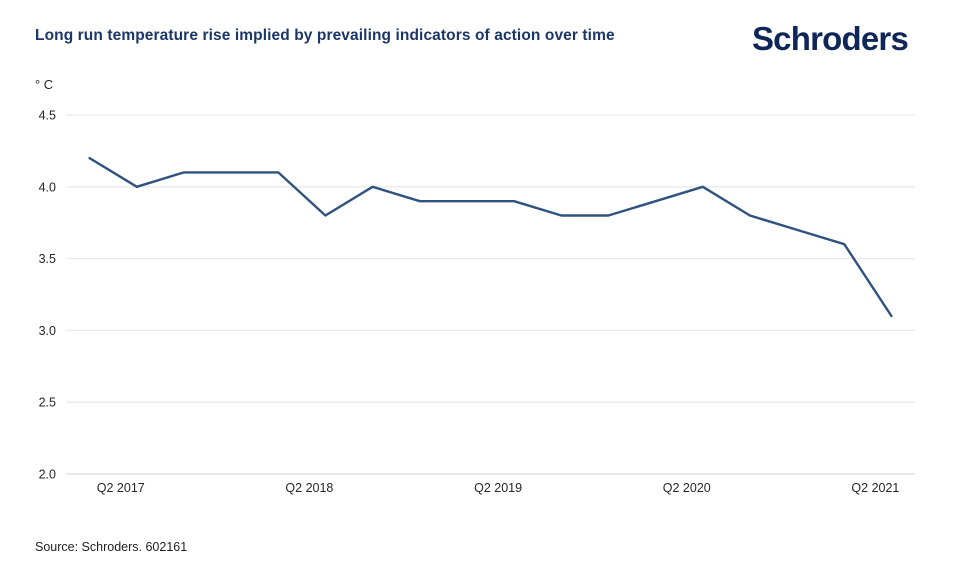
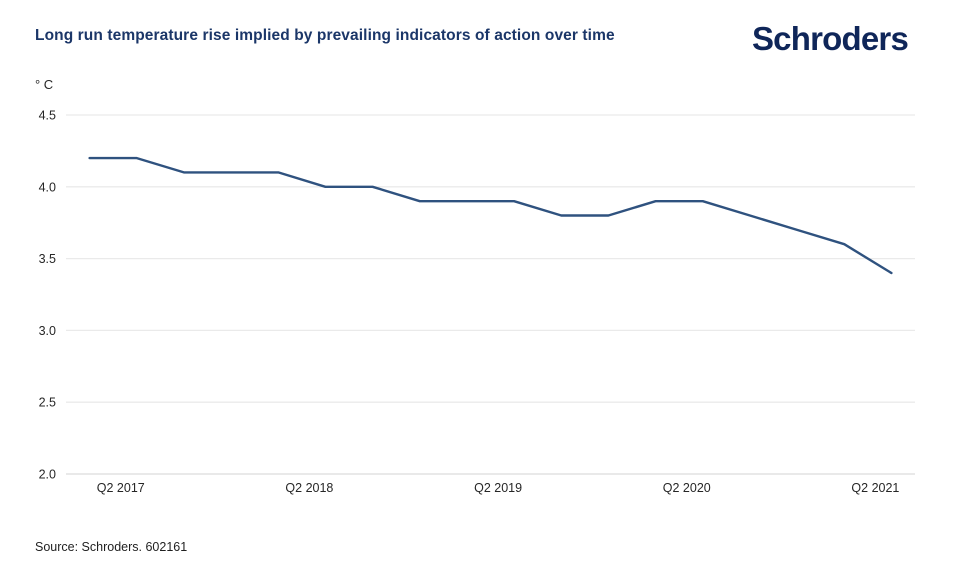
Q2 2017: 4.0 -> 4.2
Q2 2018: 3.8 -> 4.0
Q2 2020: 4.0 -> 3.9
Q2 2021: 3.1 -> 3.4
